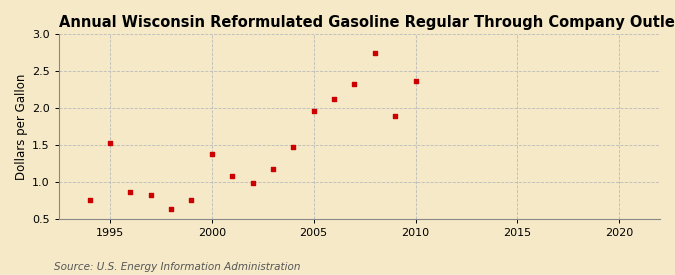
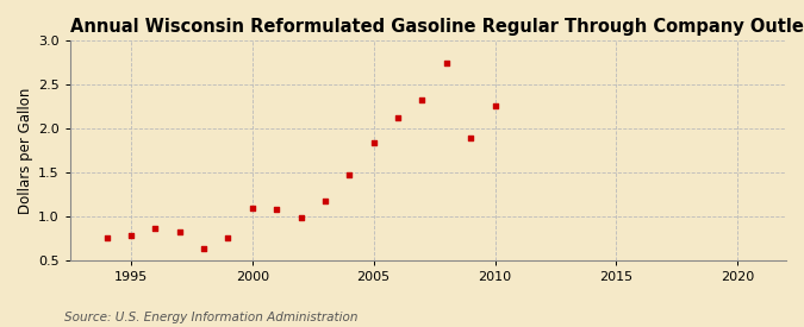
1995: 1.52 -> 0.78
2000: 1.38 -> 1.09
2005: 1.96 -> 1.84
2010: 2.36 -> 2.26
